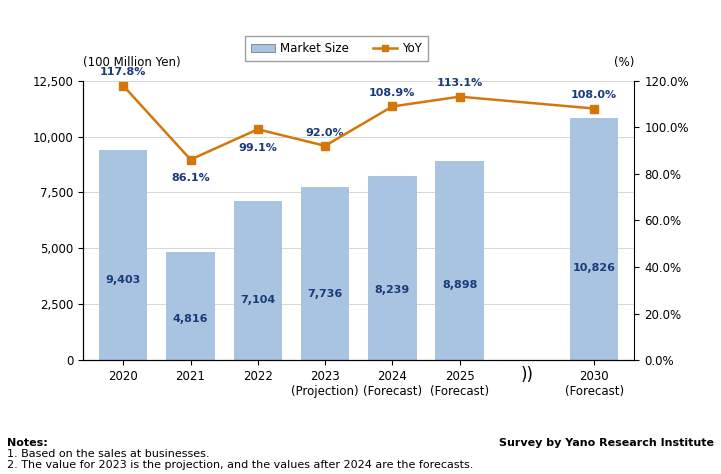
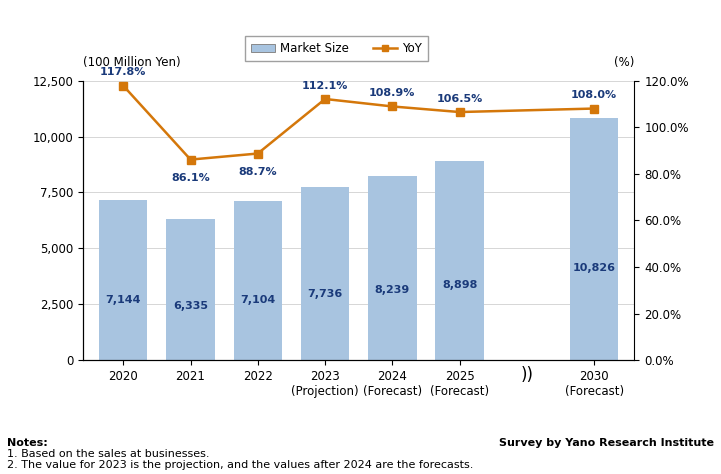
Market Size/2020: 9,403 -> 7,144
Market Size/2021: 4,816 -> 6,335
YoY/2022: 99.1% -> 88.7%
YoY/2023 (Projection): 92.0% -> 112.1%
YoY/2025 (Forecast): 113.1% -> 106.5%
